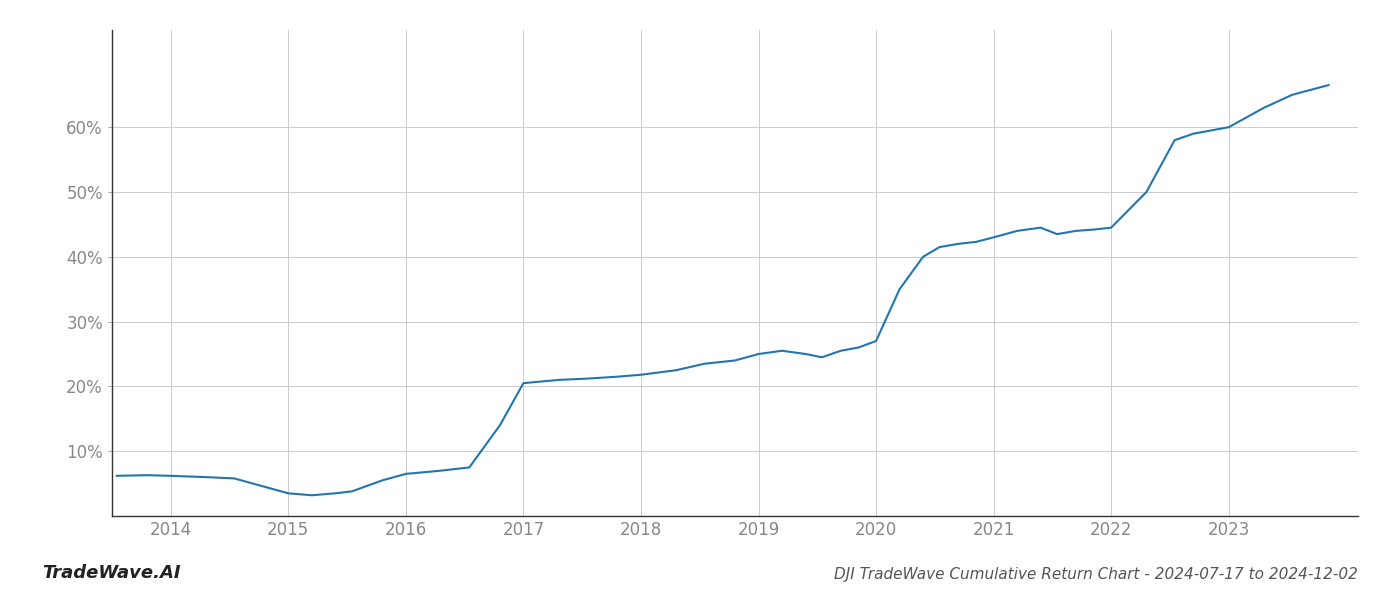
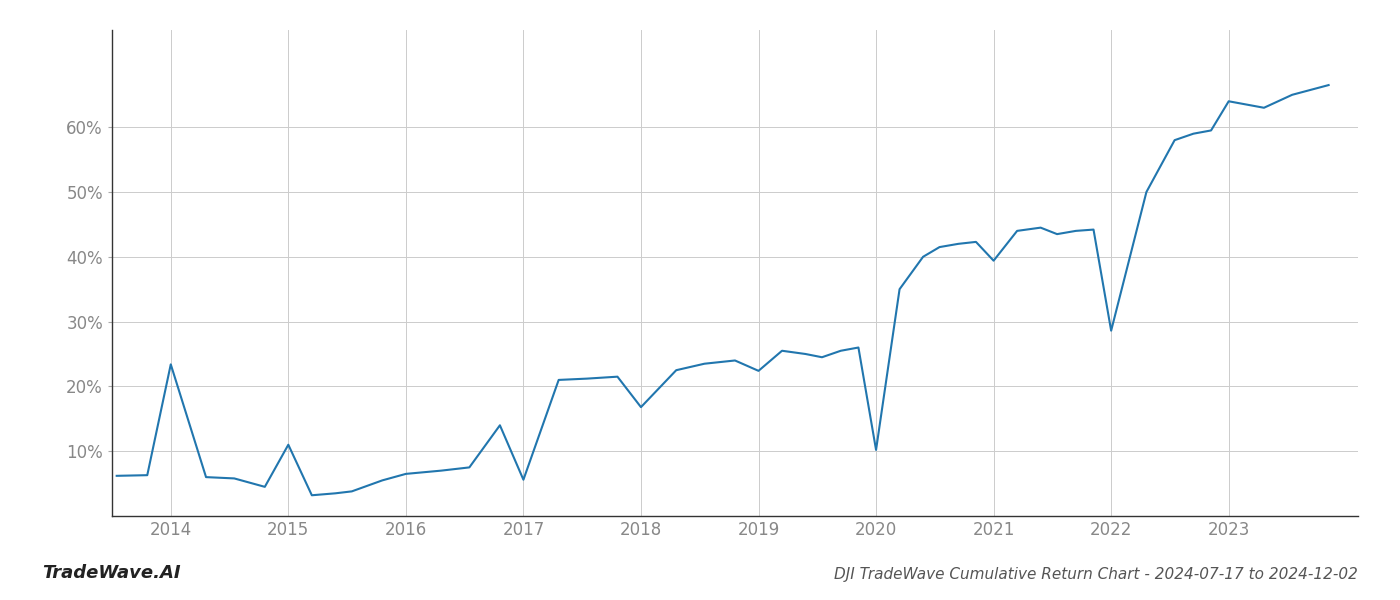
2014: 6.2% -> 23.4%
2015: 3.5% -> 11.0%
2017: 20.5% -> 5.6%
2018: 21.8% -> 16.8%
2019: 25.0% -> 22.4%
2020: 27.0% -> 10.2%
2021: 43.0% -> 39.4%
2022: 44.5% -> 28.6%
2023: 60.0% -> 64.0%
